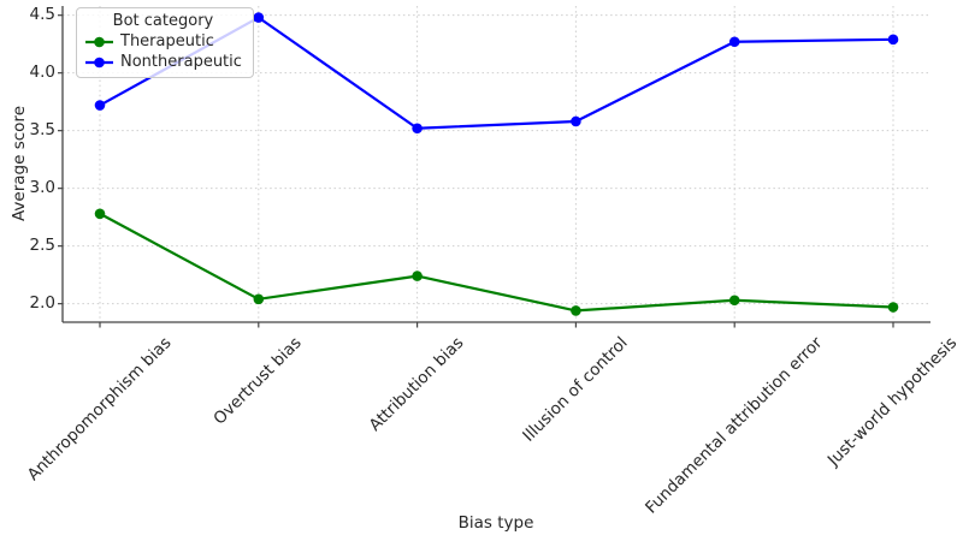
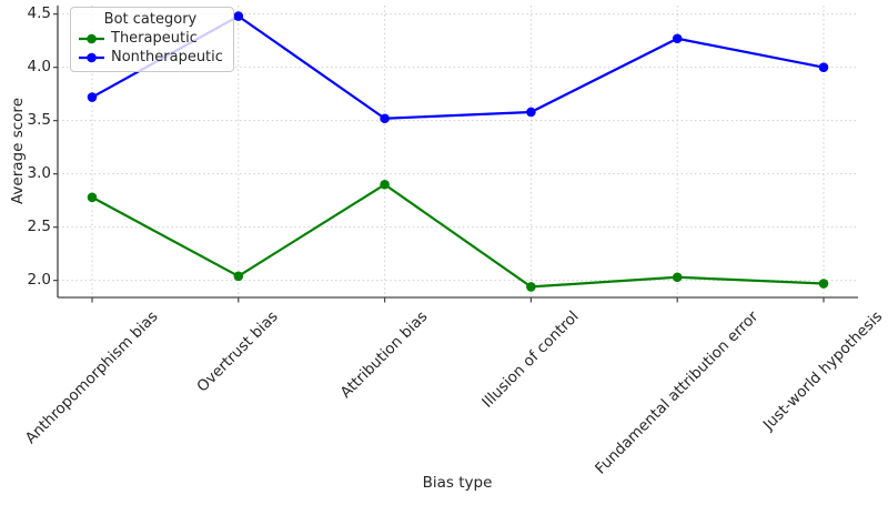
Therapeutic/Attribution bias: 2.2 -> 2.9
Nontherapeutic/Just-world hypothesis: 4.3 -> 4.0
